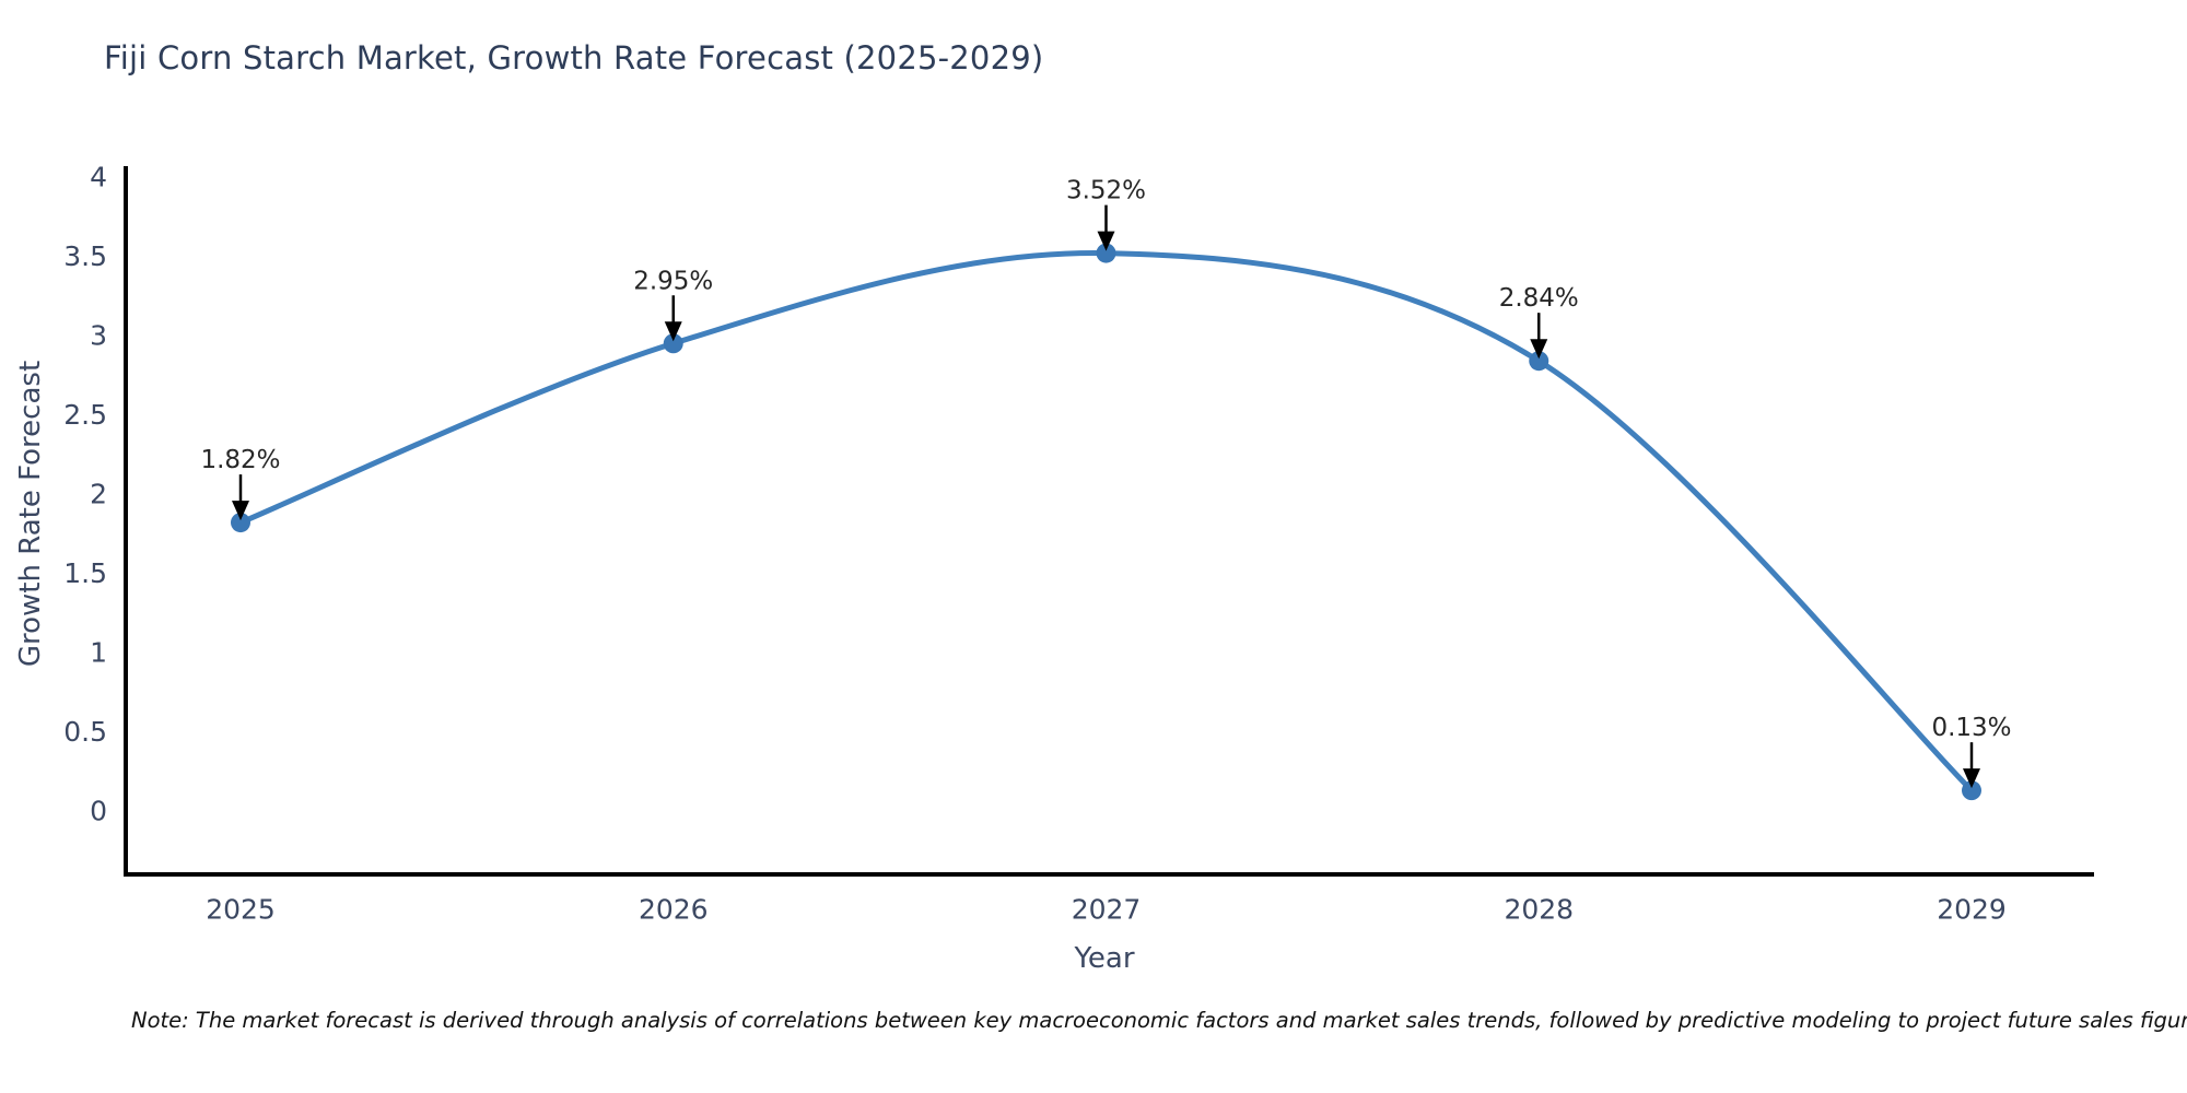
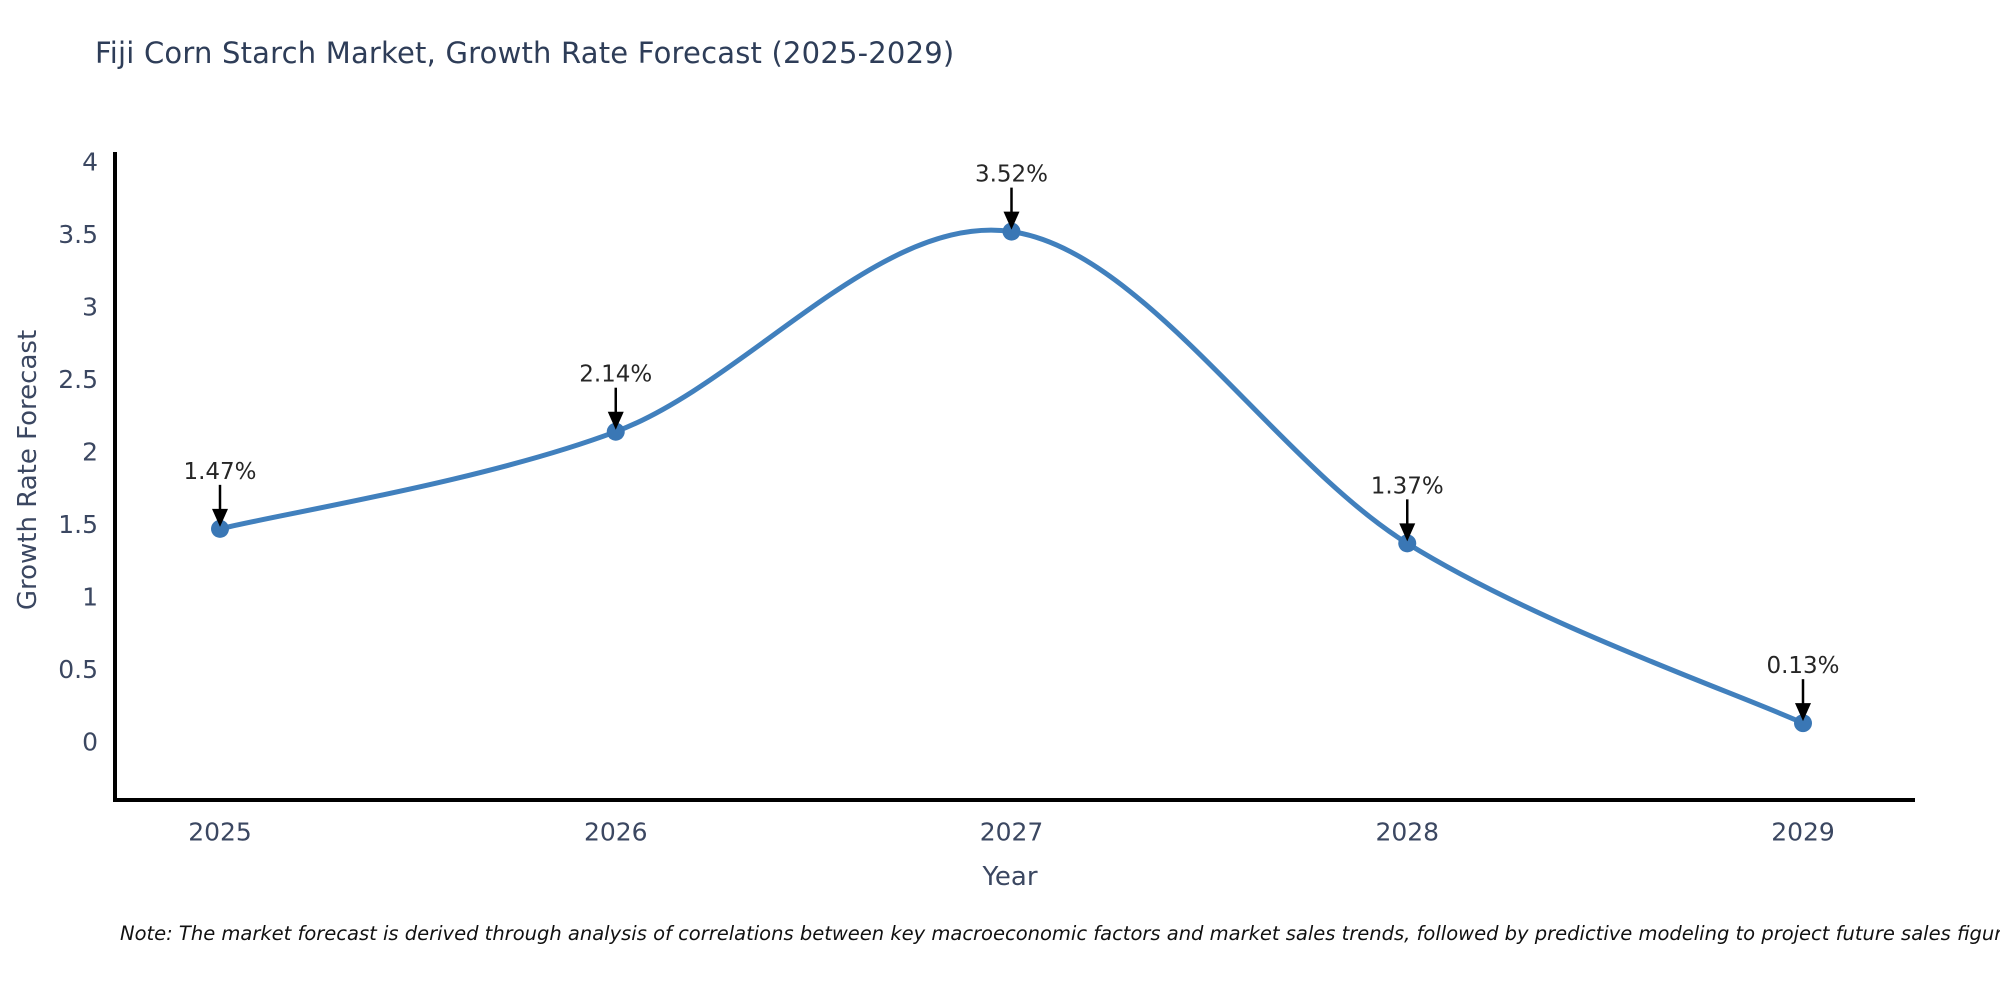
2025: 1.82% -> 1.47%
2026: 2.95% -> 2.14%
2028: 2.84% -> 1.37%
